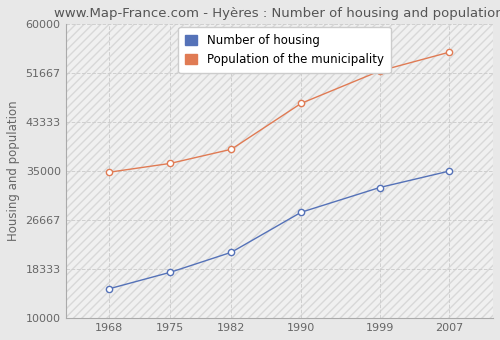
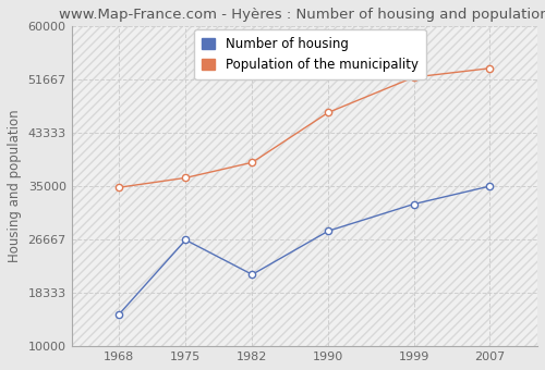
Number of housing/1975: 17800 -> 26600
Population of the municipality/2007: 55200 -> 53400
